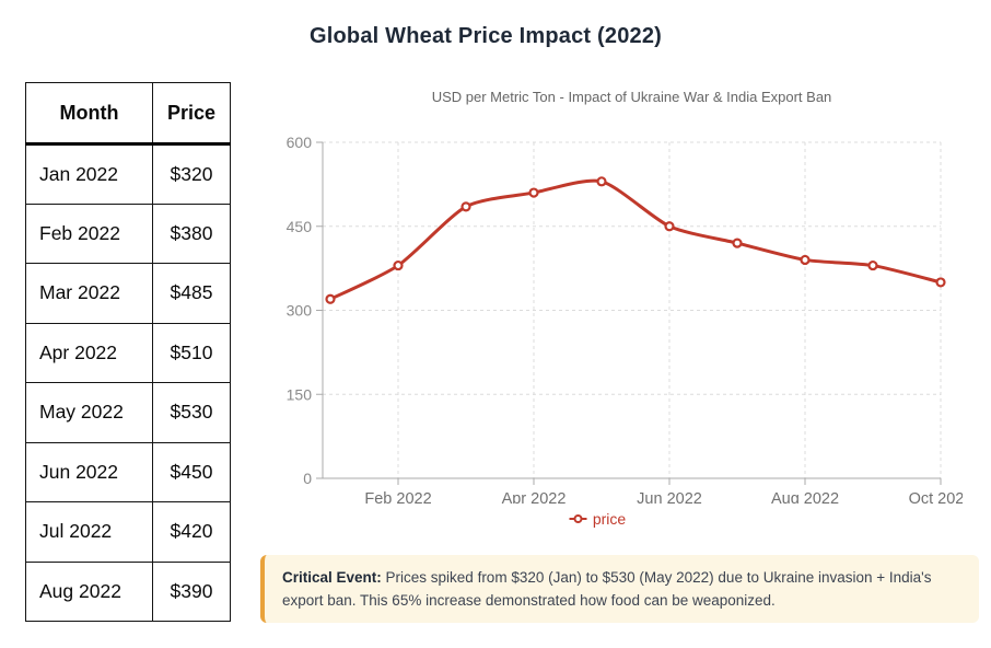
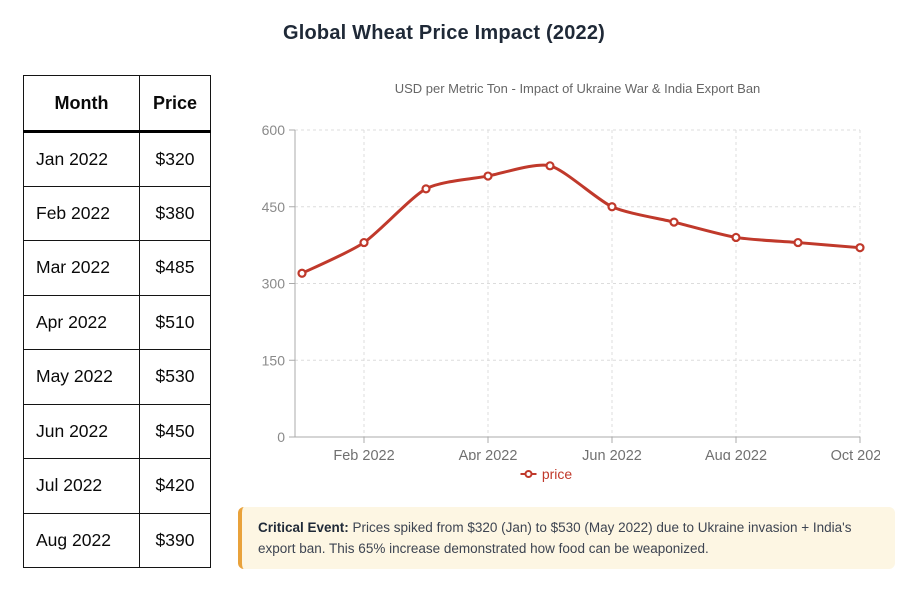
Oct 2022: 350 -> 370
